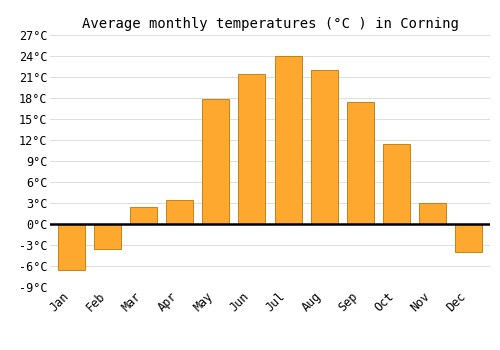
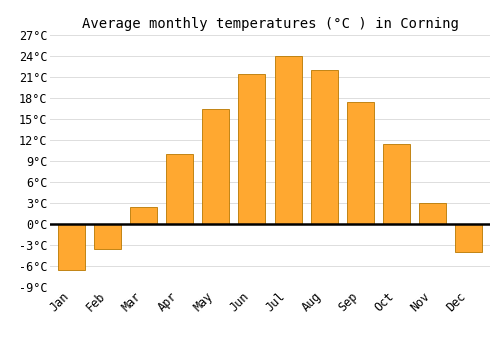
Apr: 3.4°C -> 10.0°C
May: 17.8°C -> 16.5°C
